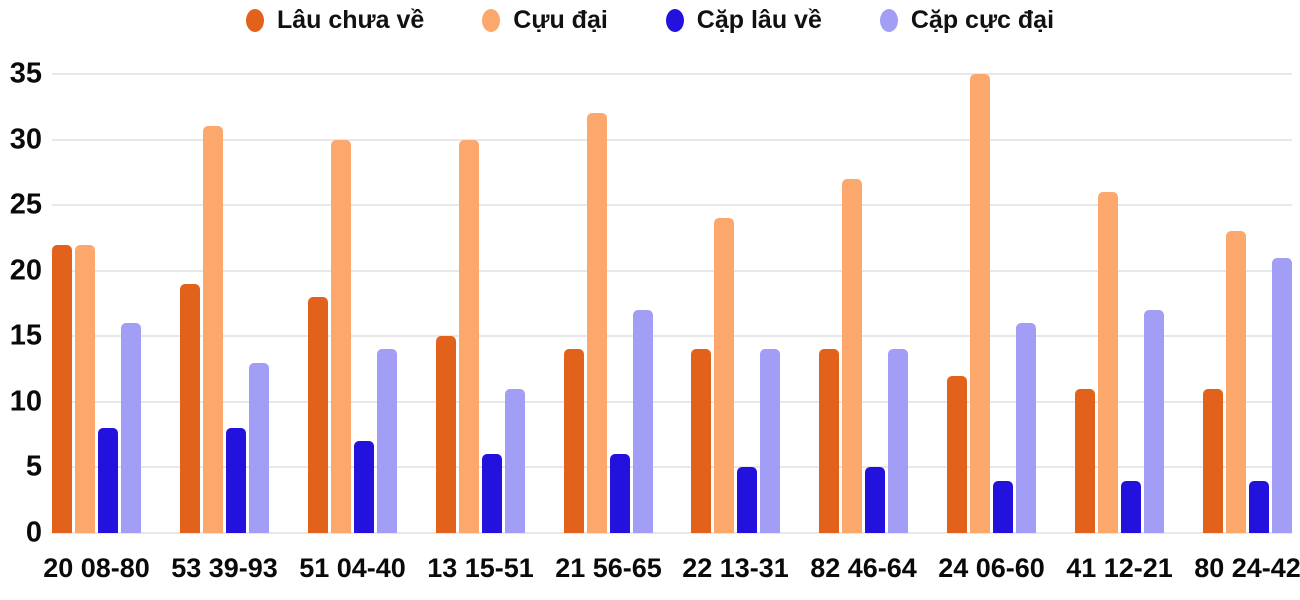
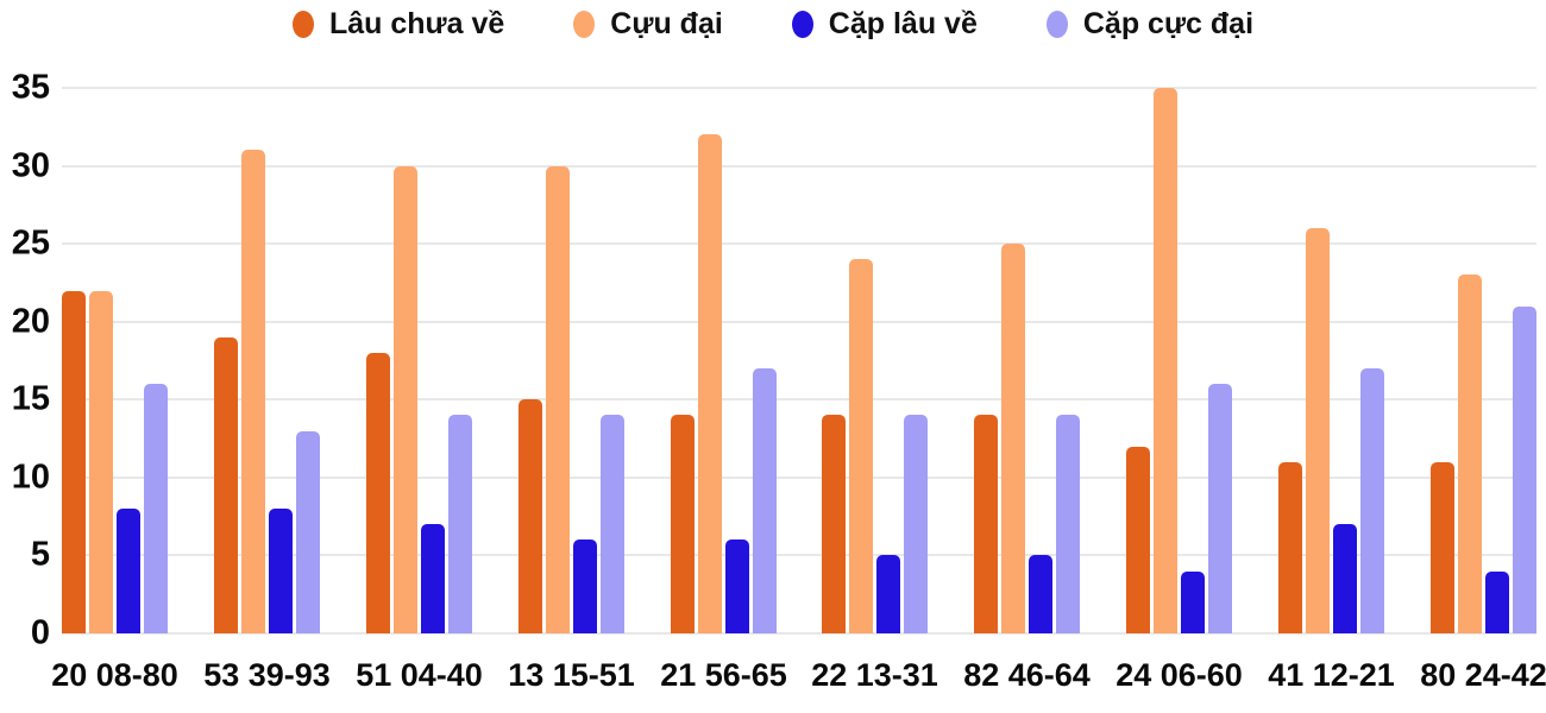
Cặp cực đại/13 15-51: 11 -> 14
Cựu đại/82 46-64: 27 -> 25
Cặp lâu về/41 12-21: 4 -> 7
